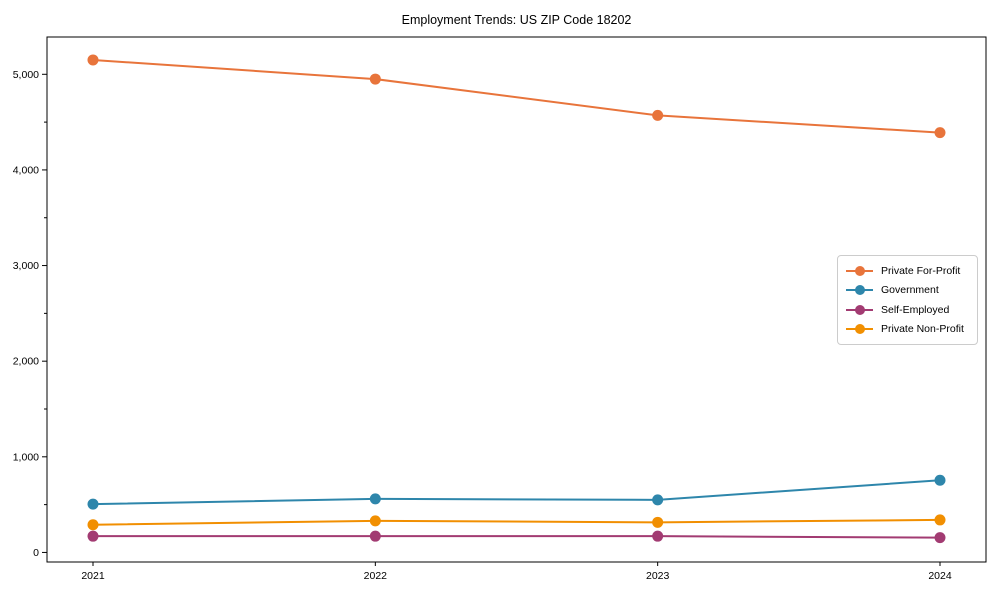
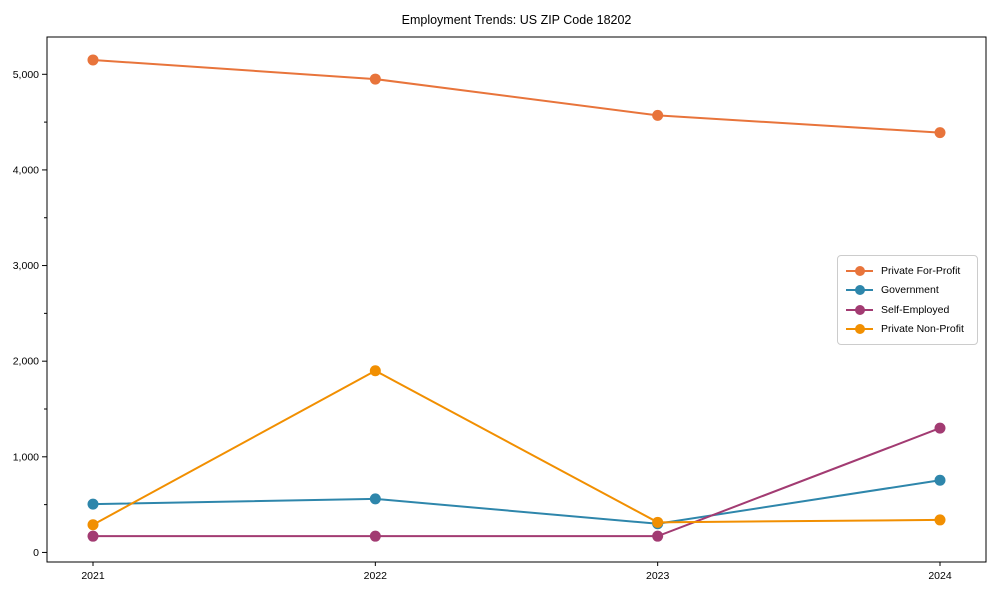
Private Non-Profit/2022: 300 -> 1900
Government/2023: 600 -> 300
Self-Employed/2024: 200 -> 1300
